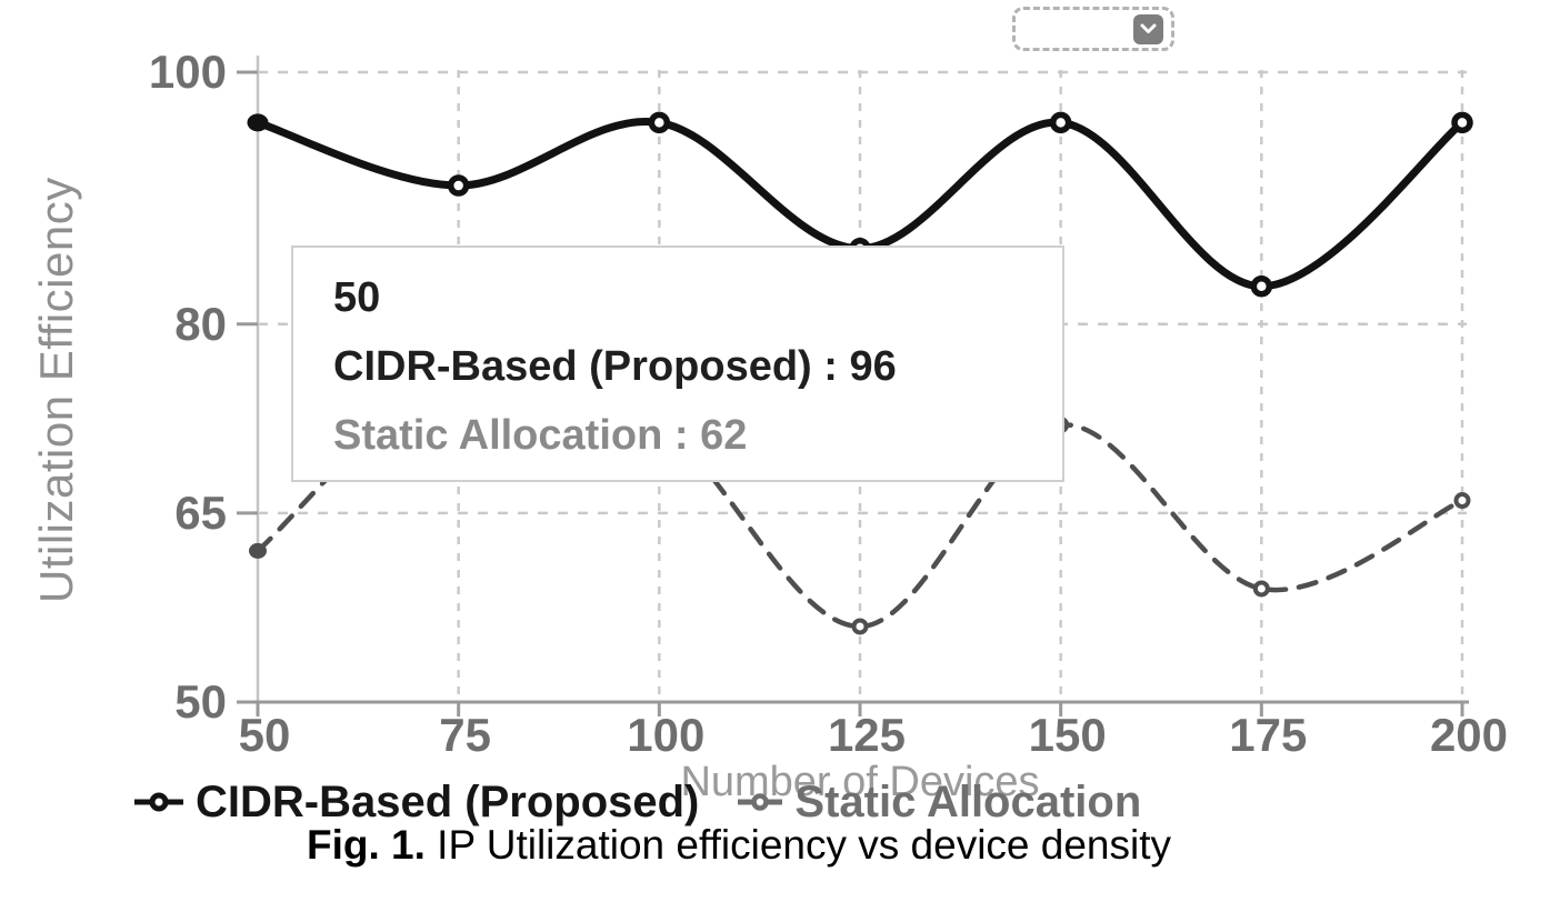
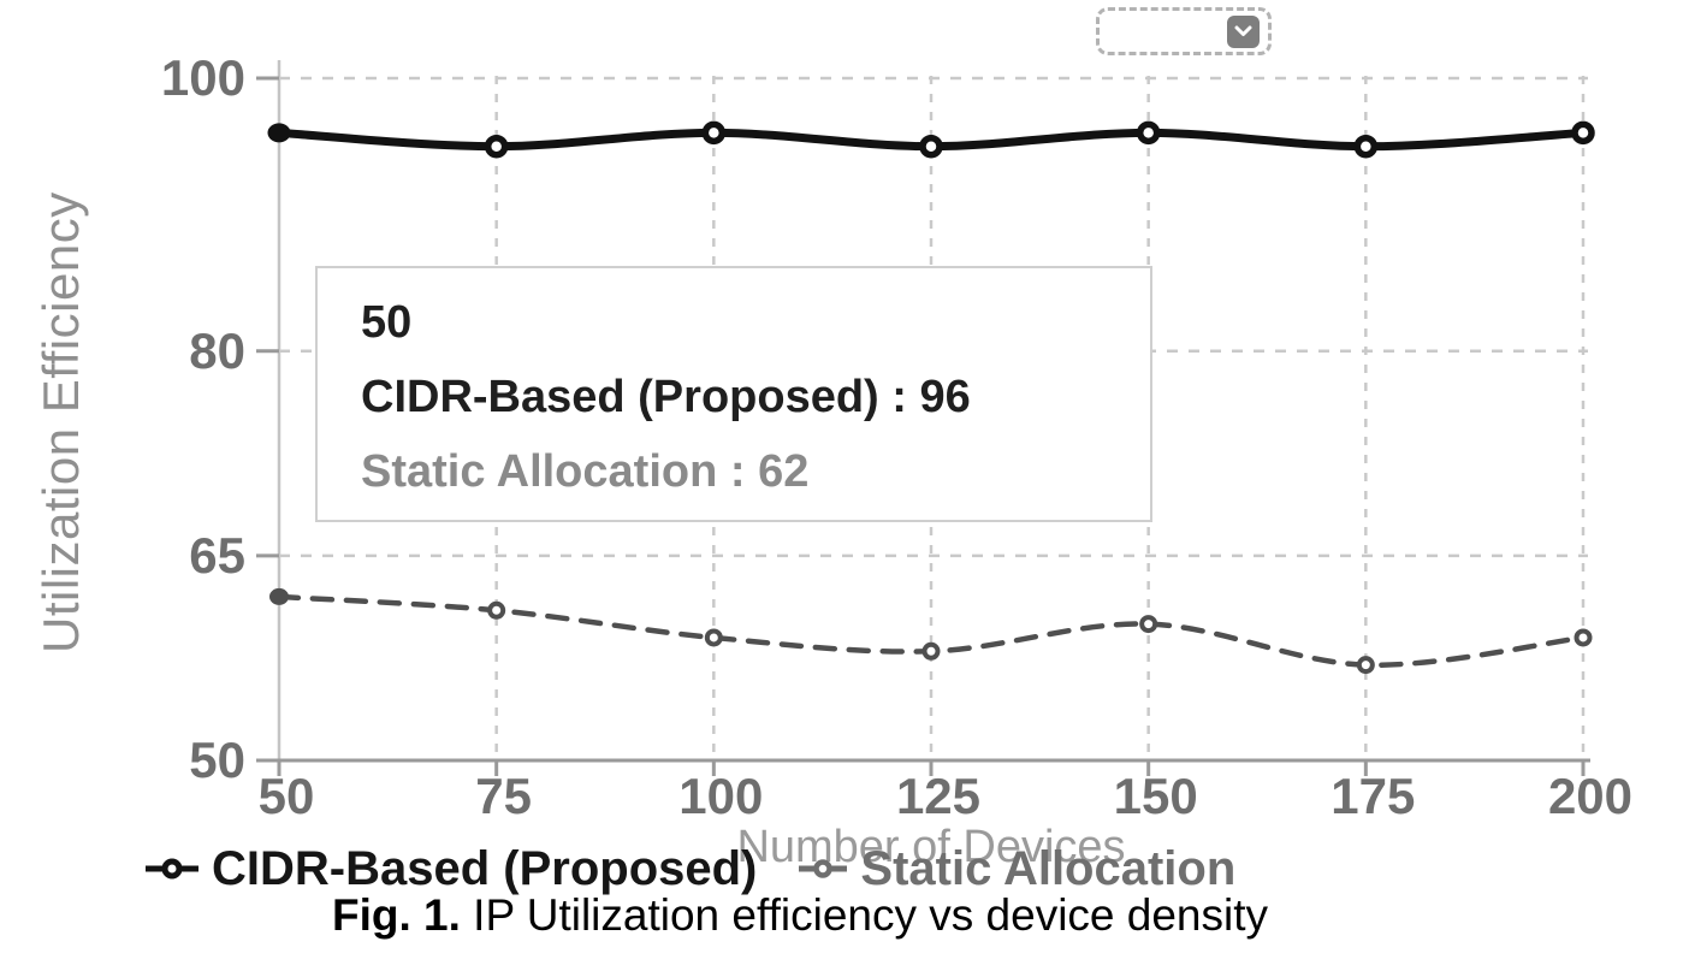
CIDR-Based (Proposed)/75: 91 -> 95
Static Allocation/75: 76 -> 61
Static Allocation/100: 72 -> 59
CIDR-Based (Proposed)/125: 86 -> 95
Static Allocation/125: 56 -> 58
Static Allocation/150: 72 -> 60
CIDR-Based (Proposed)/175: 83 -> 95
Static Allocation/175: 59 -> 57
Static Allocation/200: 66 -> 59
